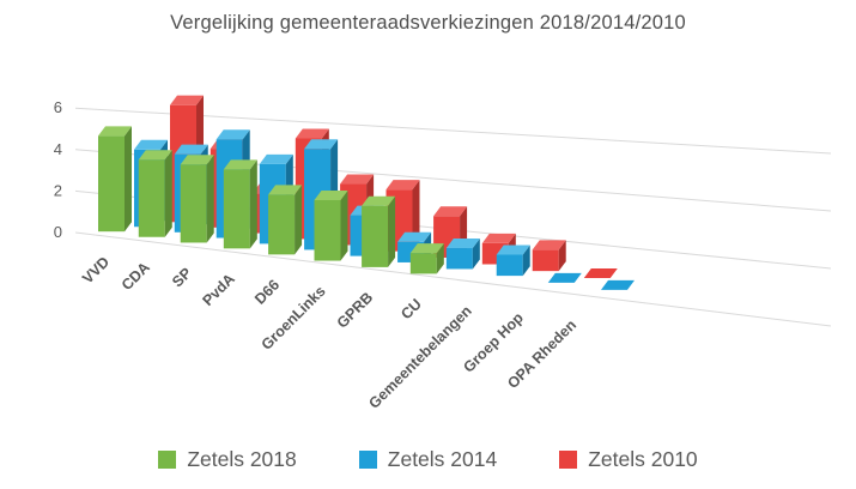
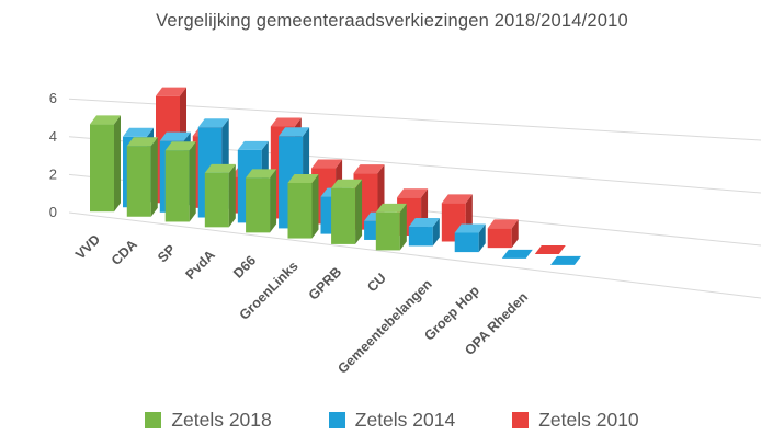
Zetels 2018/PvdA: 4 -> 3
Zetels 2018/CU: 1 -> 2
Zetels 2010/CU: 1 -> 2
